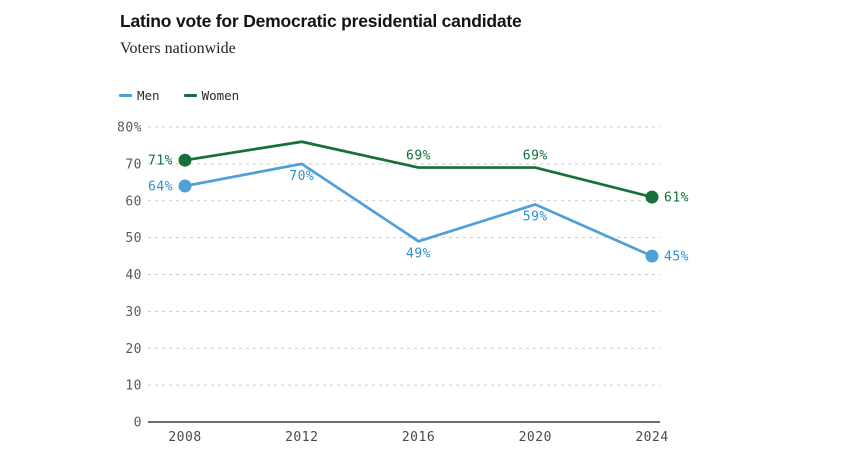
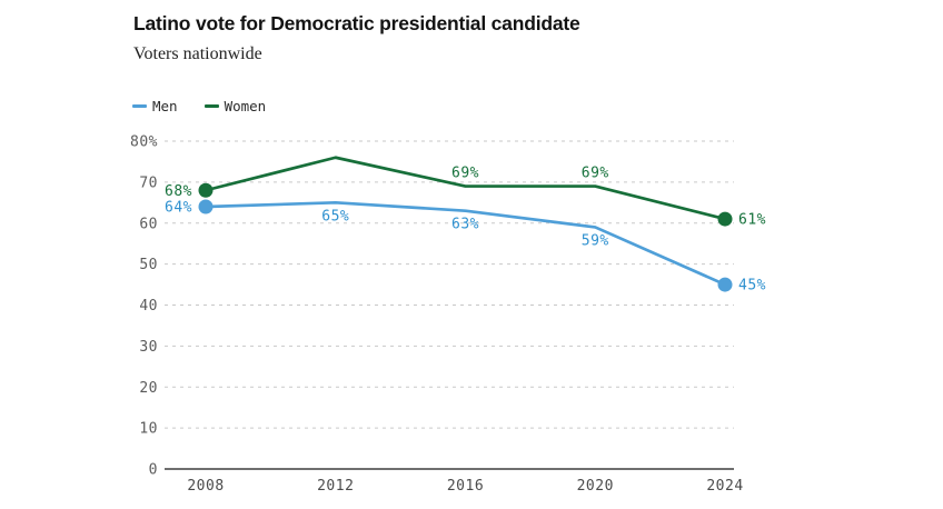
Women/2008: 71% -> 68%
Men/2012: 70% -> 65%
Men/2016: 49% -> 63%
